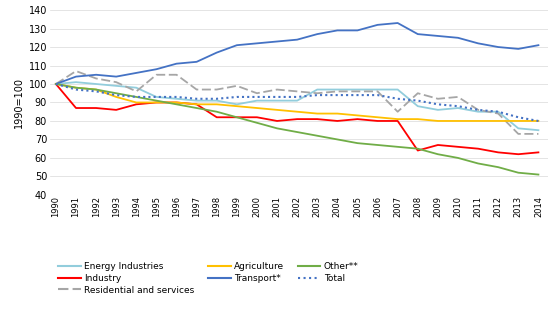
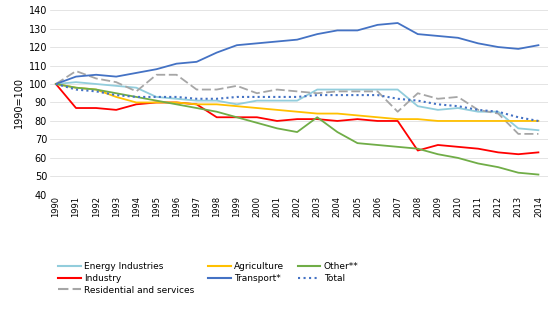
Other**/2003: 72 -> 82
Other**/2004: 70 -> 74
